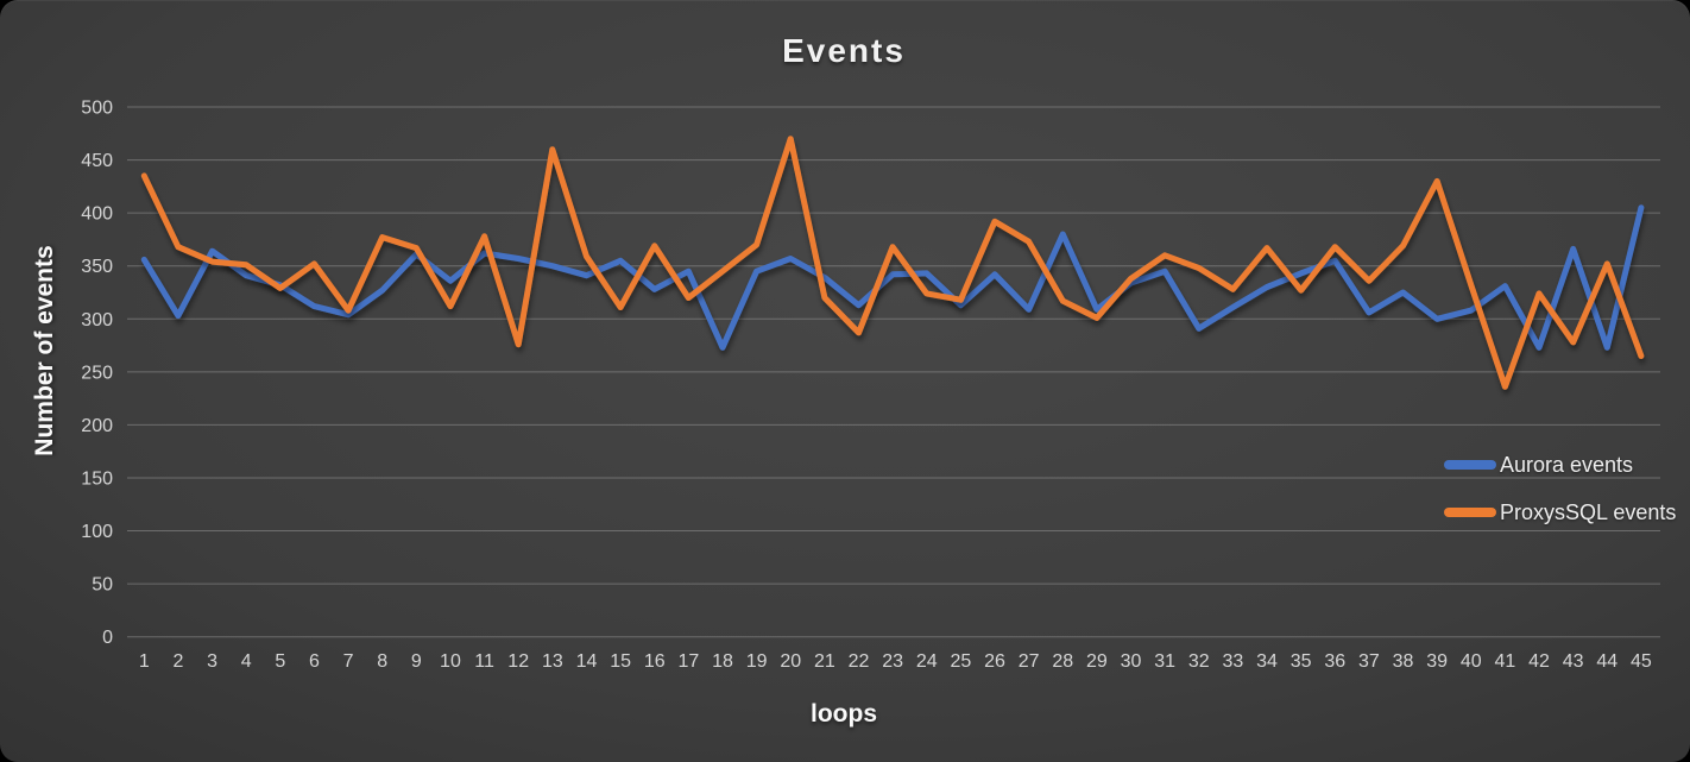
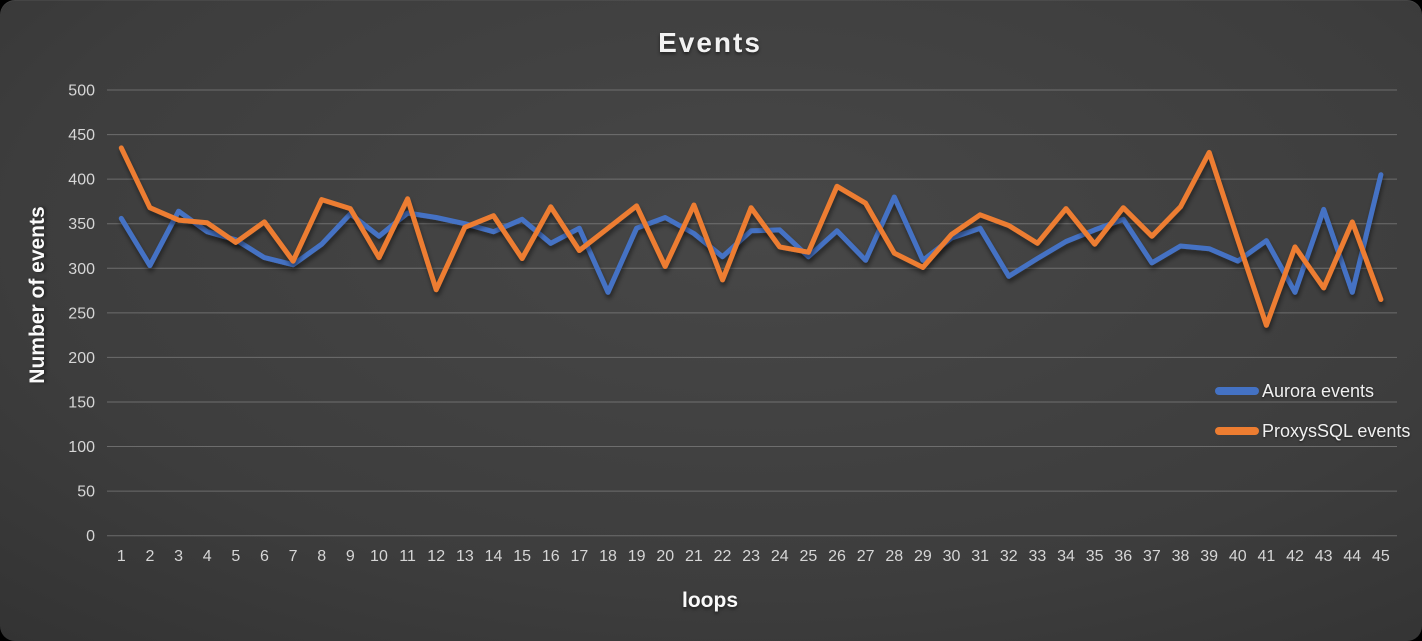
ProxysSQL events/13: 460 -> 350
ProxysSQL events/20: 470 -> 300
ProxysSQL events/21: 320 -> 370
Aurora events/39: 300 -> 320
